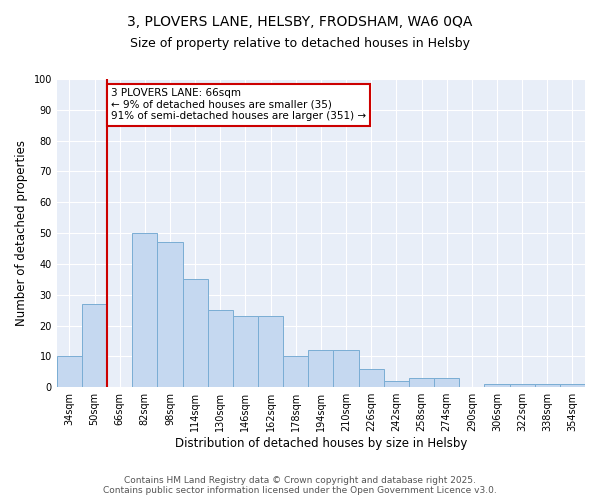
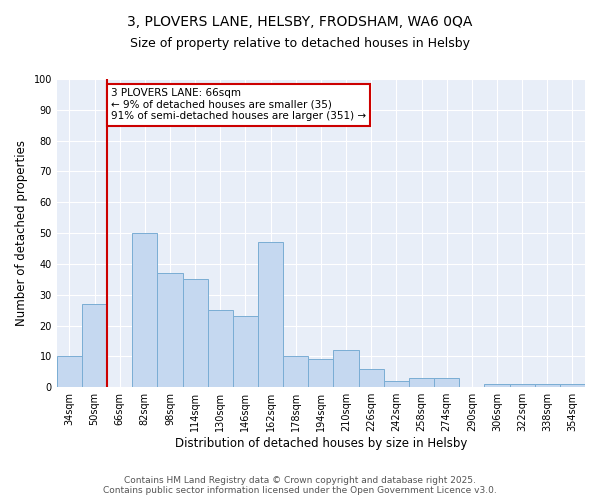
98sqm: 47 -> 37
162sqm: 23 -> 47
194sqm: 12 -> 9
